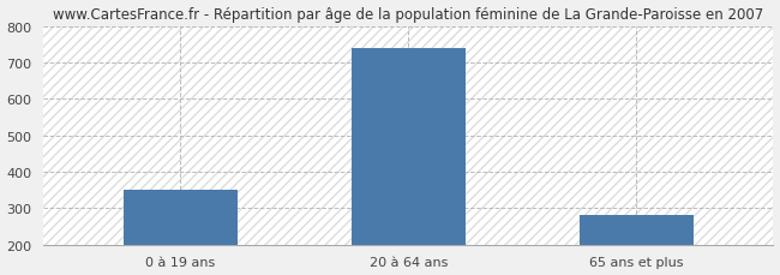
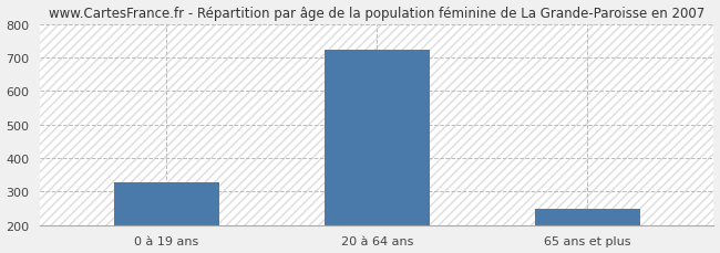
0 à 19 ans: 350 -> 328
20 à 64 ans: 740 -> 722
65 ans et plus: 280 -> 247
